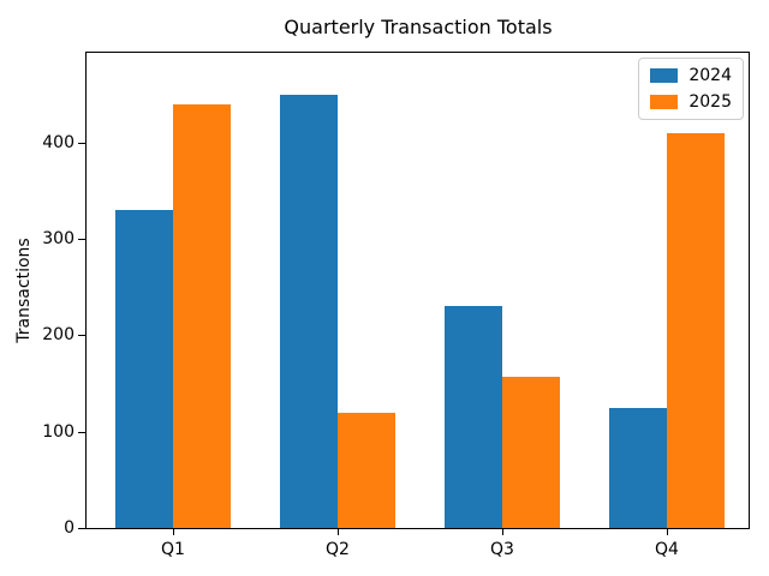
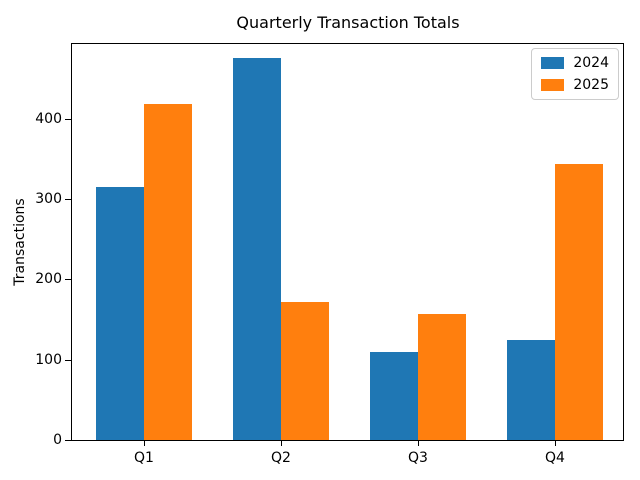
2024/Q1: 330 -> 320
2025/Q1: 440 -> 420
2024/Q2: 450 -> 480
2025/Q2: 120 -> 170
2024/Q3: 230 -> 110
2025/Q4: 410 -> 340
